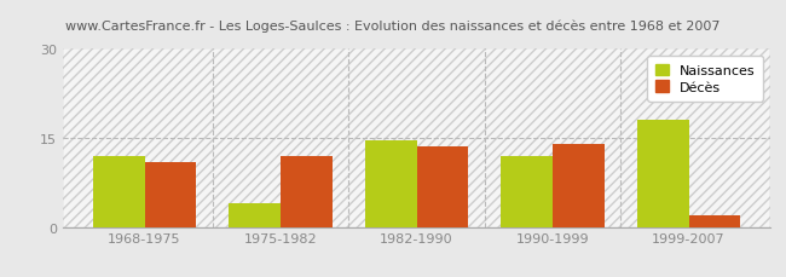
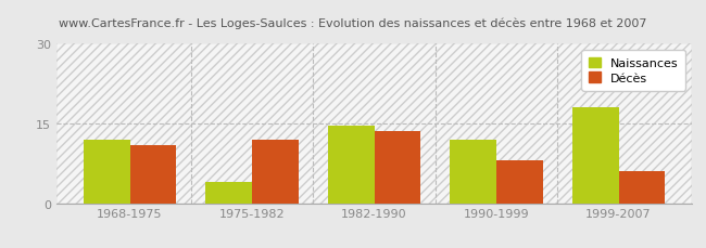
Décès/1990-1999: 14.0 -> 8.0
Décès/1999-2007: 2.0 -> 6.0
